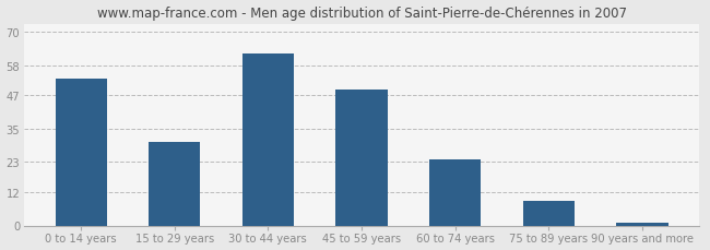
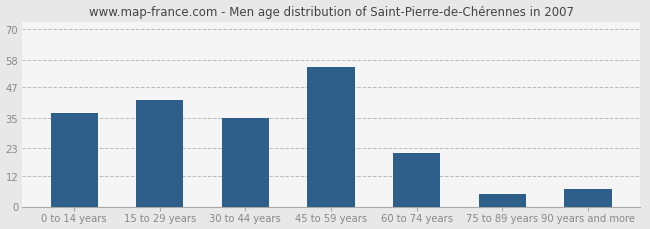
0 to 14 years: 53 -> 37
15 to 29 years: 30 -> 42
30 to 44 years: 62 -> 35
45 to 59 years: 49 -> 55
60 to 74 years: 24 -> 21
75 to 89 years: 9 -> 5
90 years and more: 1 -> 7
